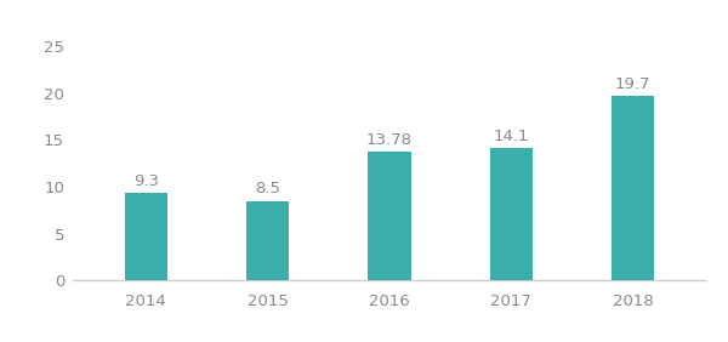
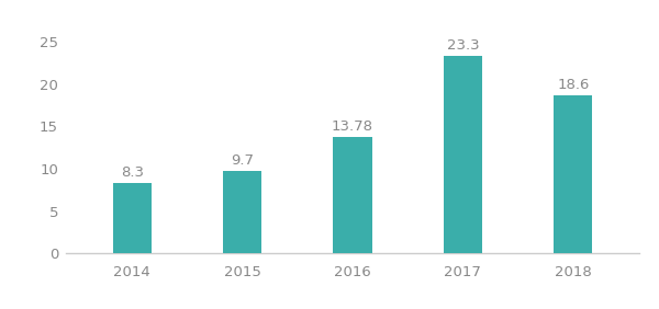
2014: 9.3 -> 8.3
2015: 8.5 -> 9.7
2017: 14.1 -> 23.3
2018: 19.7 -> 18.6
